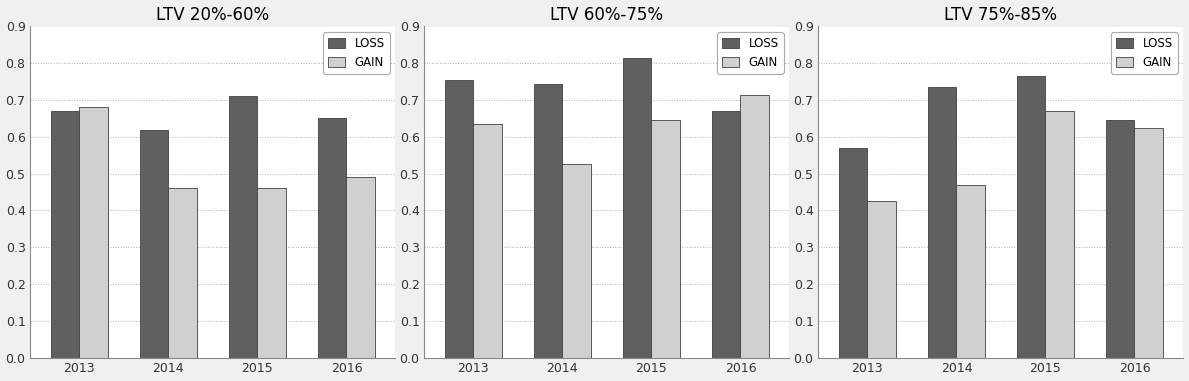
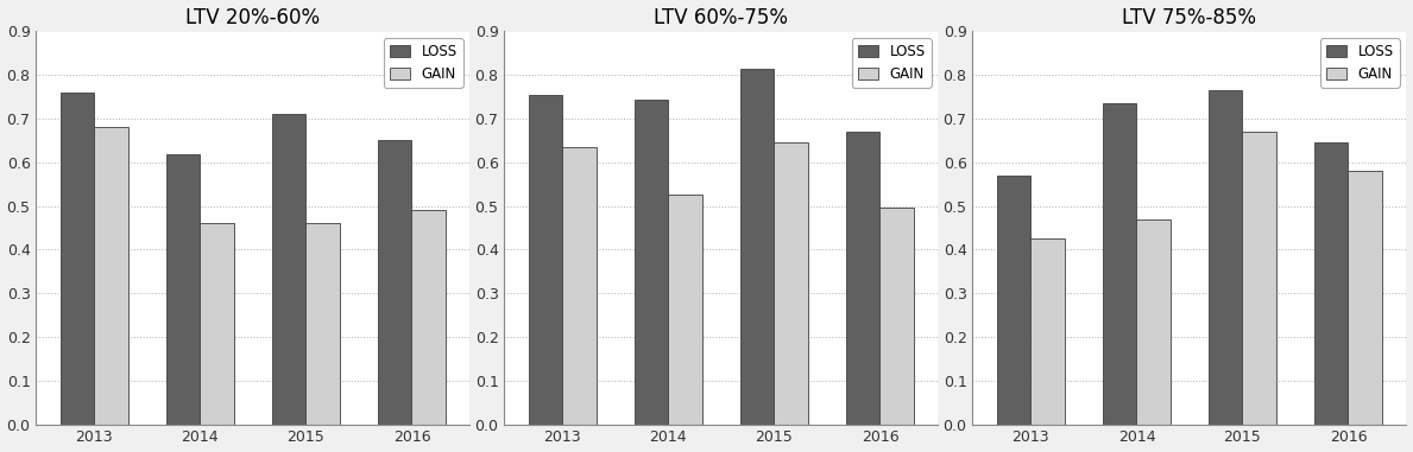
LTV 20%-60%/LOSS/2013: 0.67 -> 0.76
LTV 60%-75%/GAIN/2016: 0.715 -> 0.495
LTV 75%-85%/GAIN/2016: 0.625 -> 0.580
